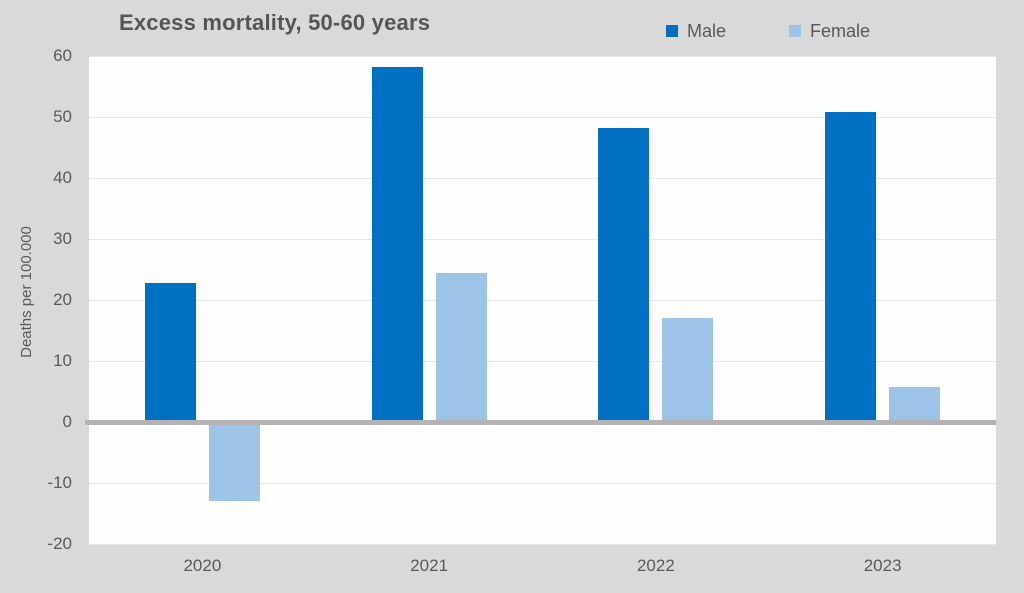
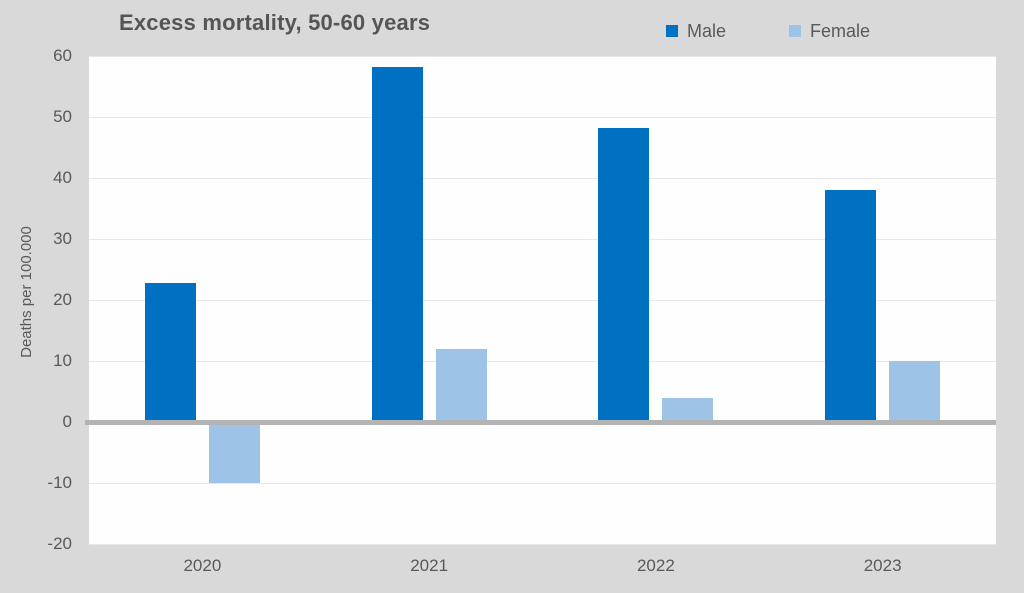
Female/2020: -13 -> -10
Female/2021: 24 -> 12
Female/2022: 17 -> 4
Male/2023: 51 -> 38
Female/2023: 6 -> 10
